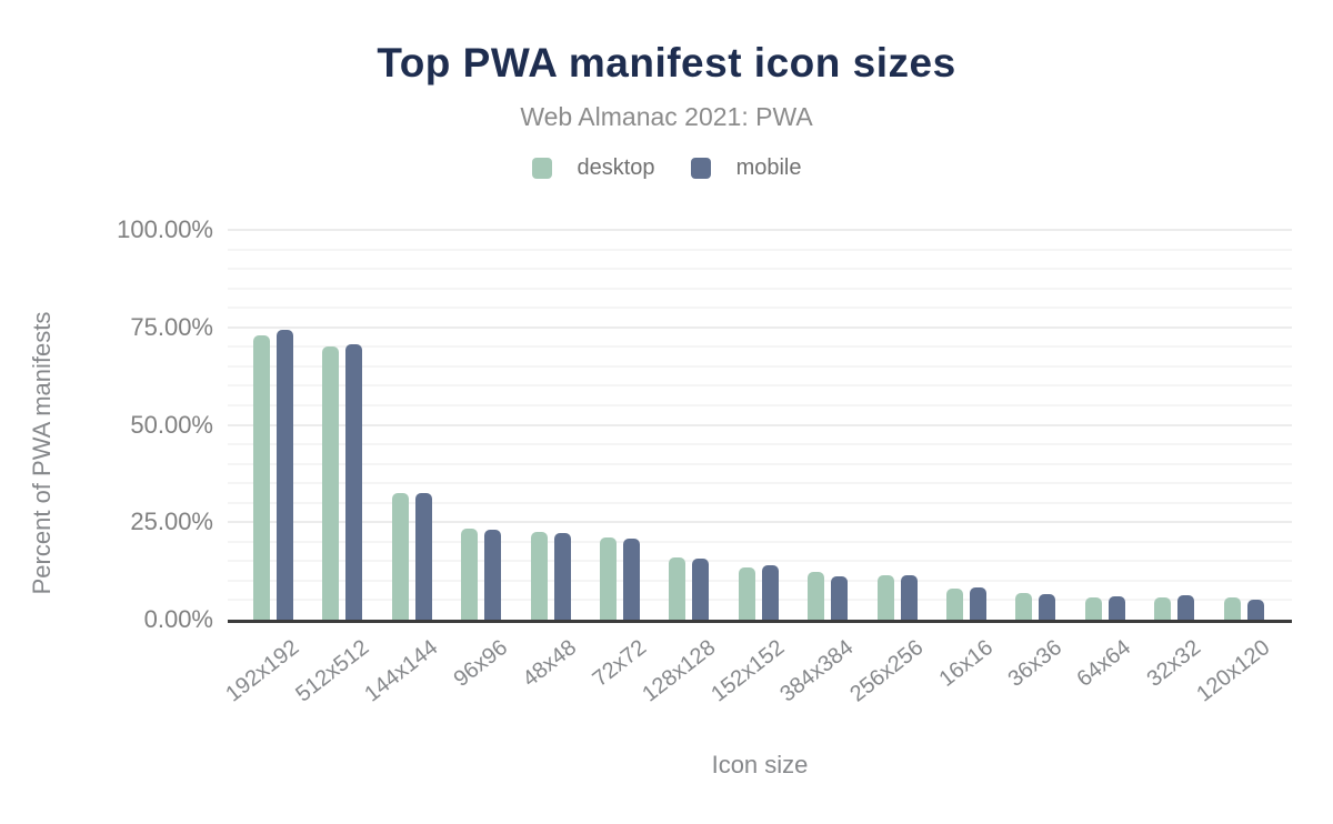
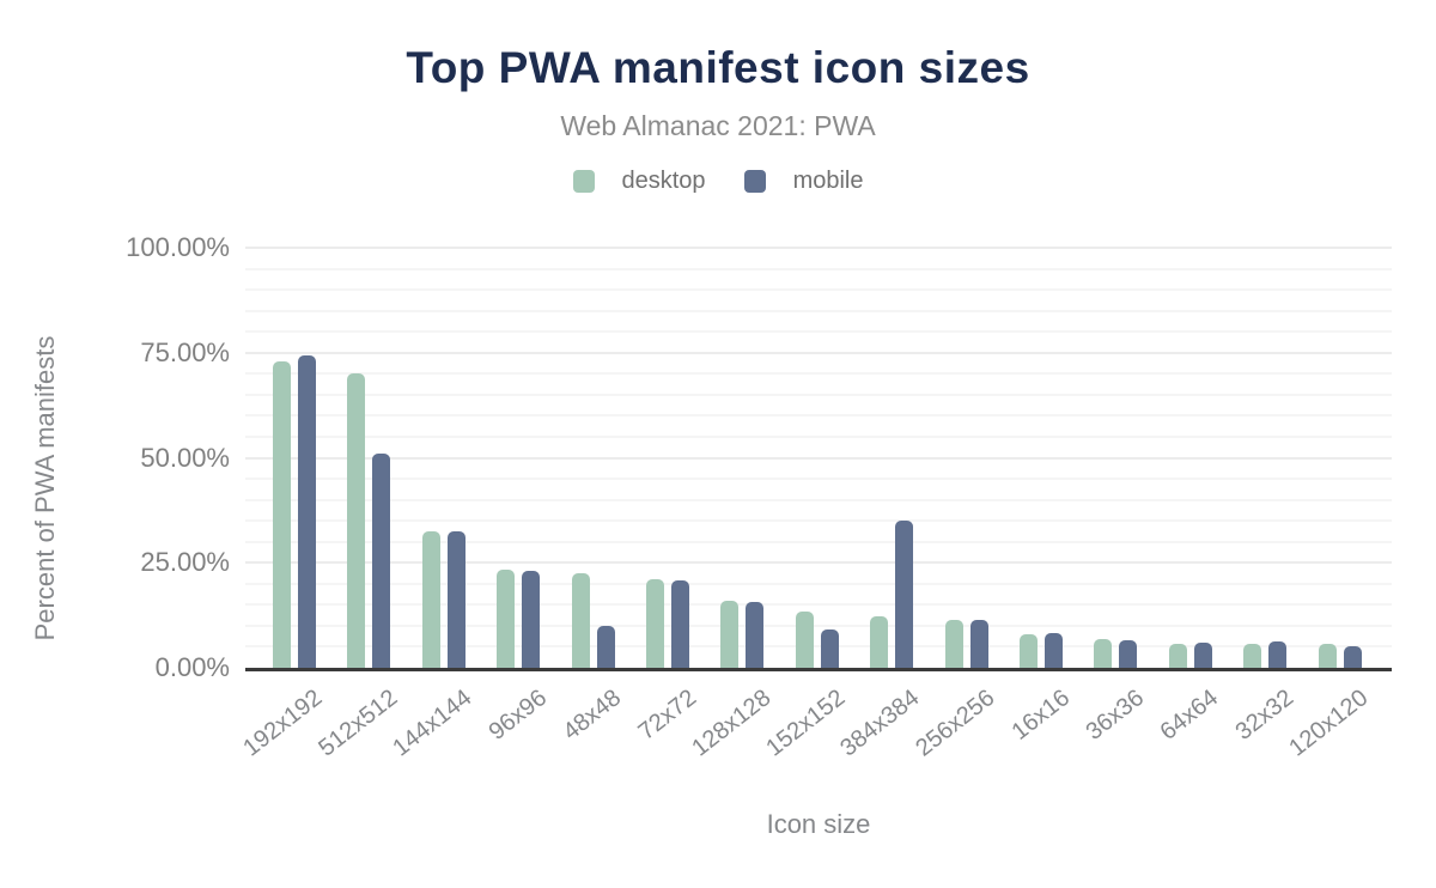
mobile/512x512: 71% -> 51%
mobile/48x48: 22% -> 10%
mobile/152x152: 14% -> 9%
mobile/384x384: 11% -> 35%
